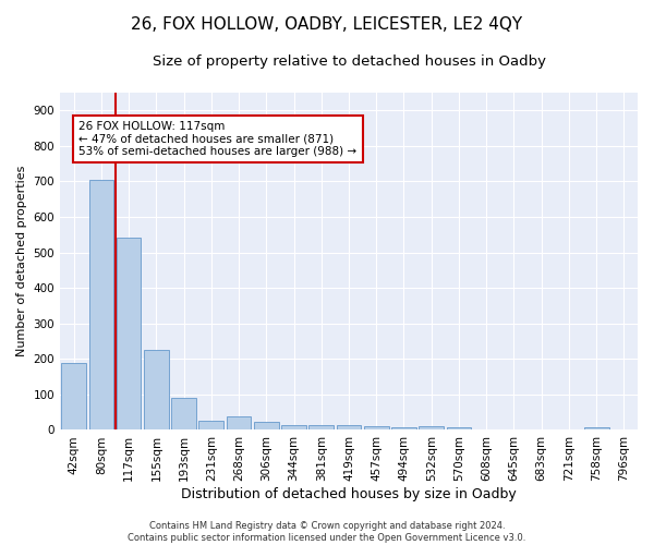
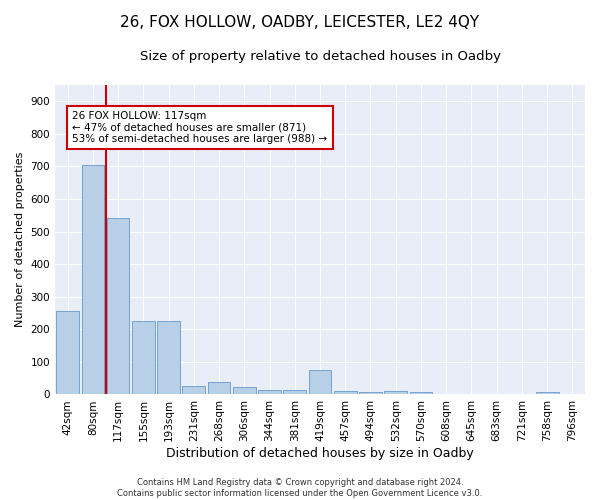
42sqm: 190 -> 255
193sqm: 91 -> 225
419sqm: 13 -> 75
